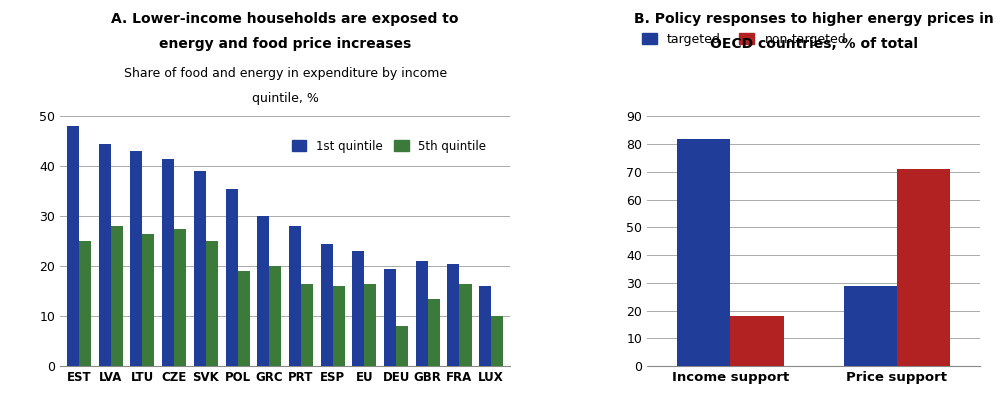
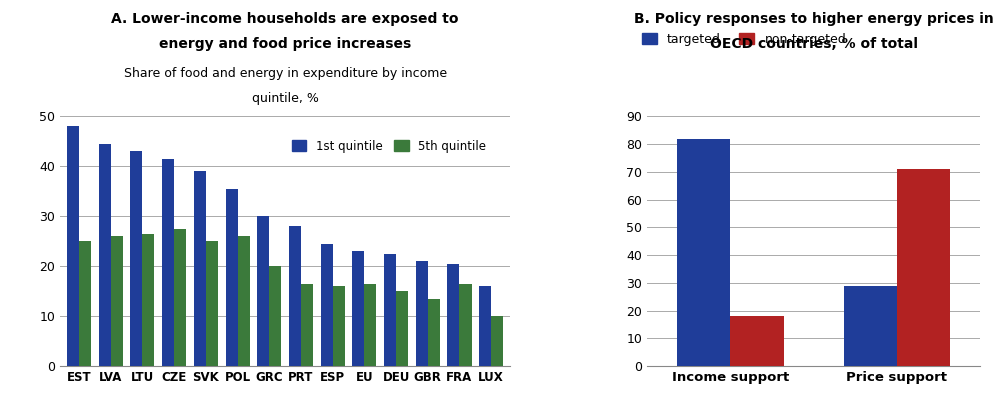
5th quintile/LVA: 28.0 -> 26.0
5th quintile/POL: 19.0 -> 26.0
1st quintile/DEU: 19.5 -> 22.5
5th quintile/DEU: 8.0 -> 15.0
